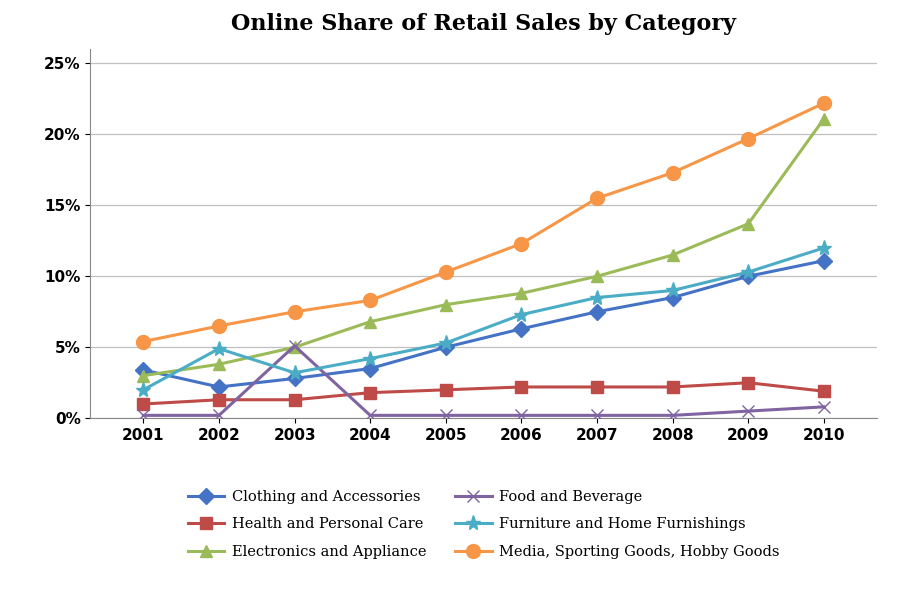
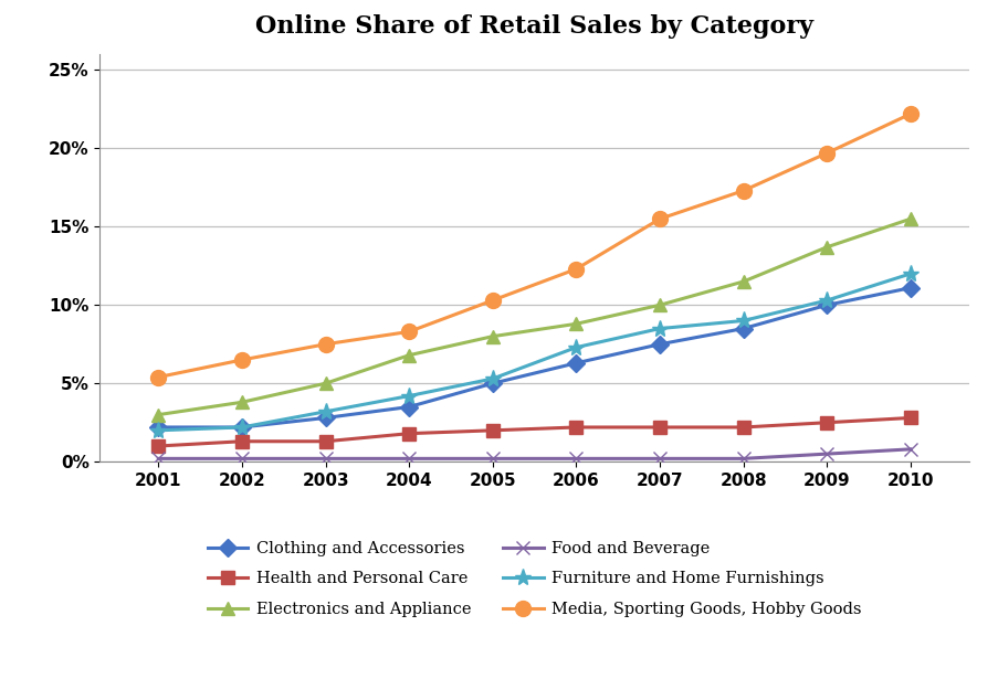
Clothing and Accessories/2001: 3.4% -> 2.2%
Furniture and Home Furnishings/2002: 4.9% -> 2.2%
Food and Beverage/2003: 5.1% -> 0.2%
Health and Personal Care/2010: 1.9% -> 2.8%
Electronics and Appliance/2010: 21.1% -> 15.5%
